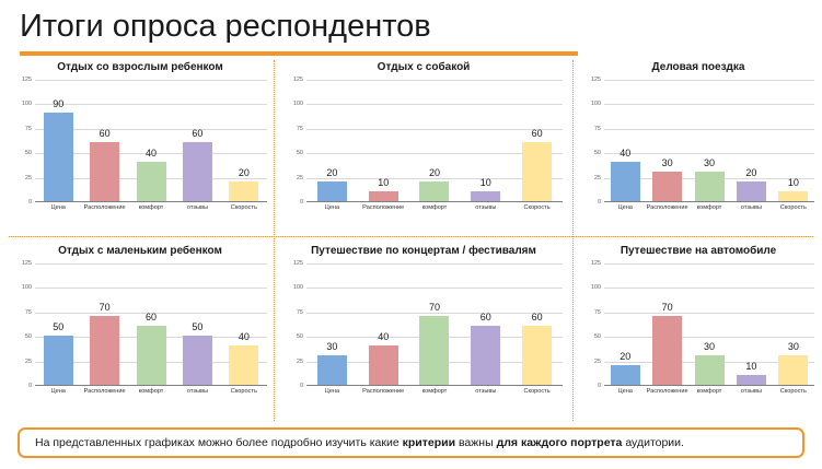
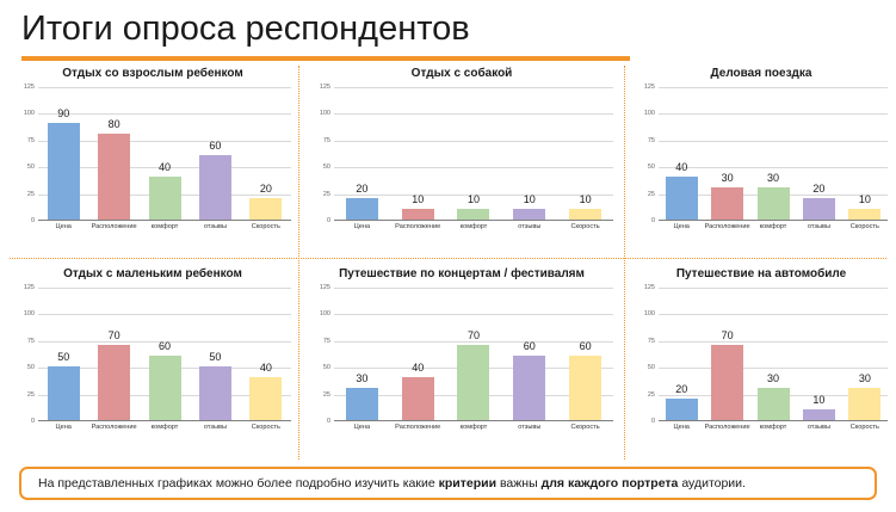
Отдых со взрослым ребенком/Расположение: 60 -> 80
Отдых с собакой/комфорт: 20 -> 10
Отдых с собакой/Скорость: 60 -> 10
